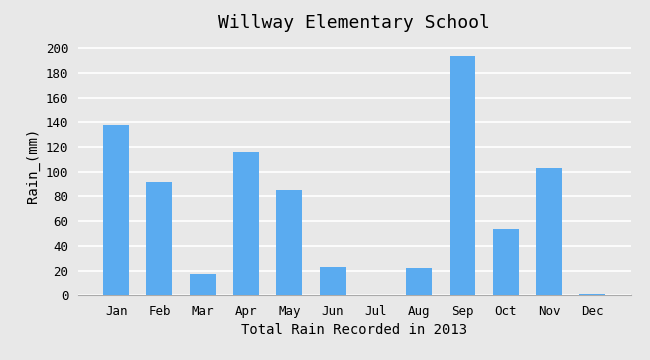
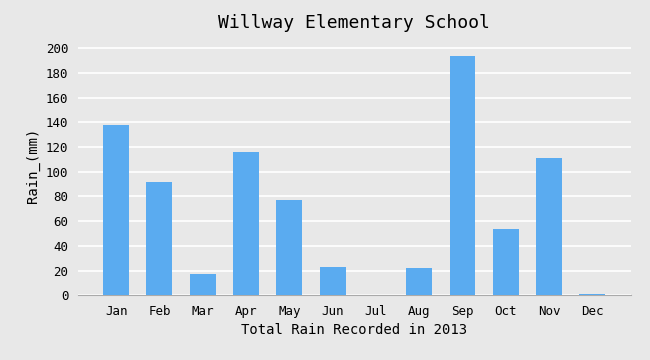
May: 85 -> 77
Nov: 103 -> 111
